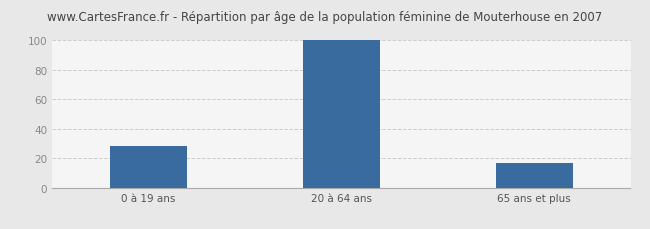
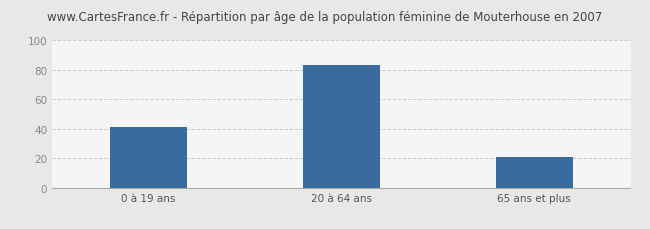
0 à 19 ans: 28 -> 41
20 à 64 ans: 100 -> 83
65 ans et plus: 17 -> 21
